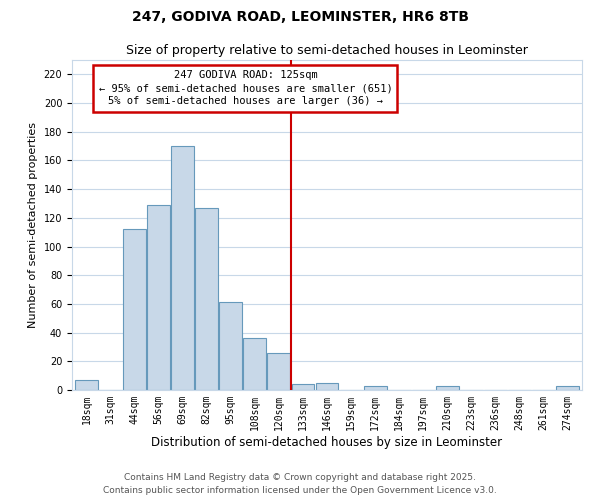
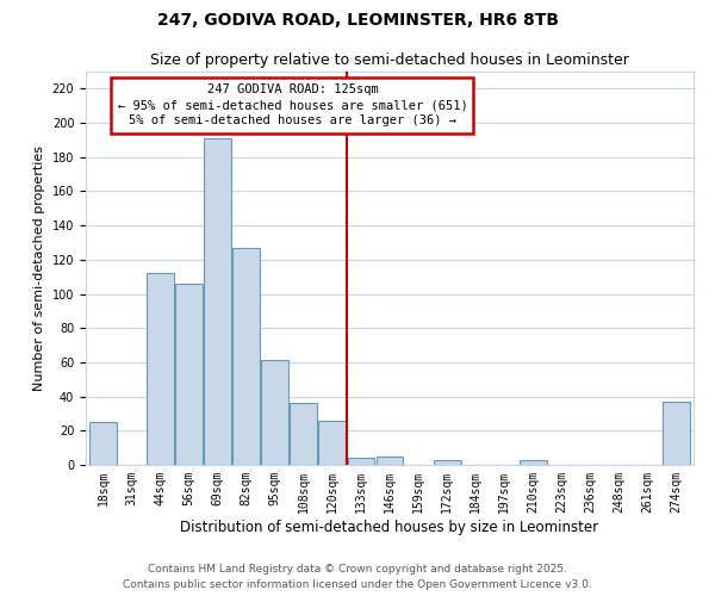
18sqm: 7 -> 25
56sqm: 129 -> 106
69sqm: 170 -> 191
274sqm: 3 -> 37
